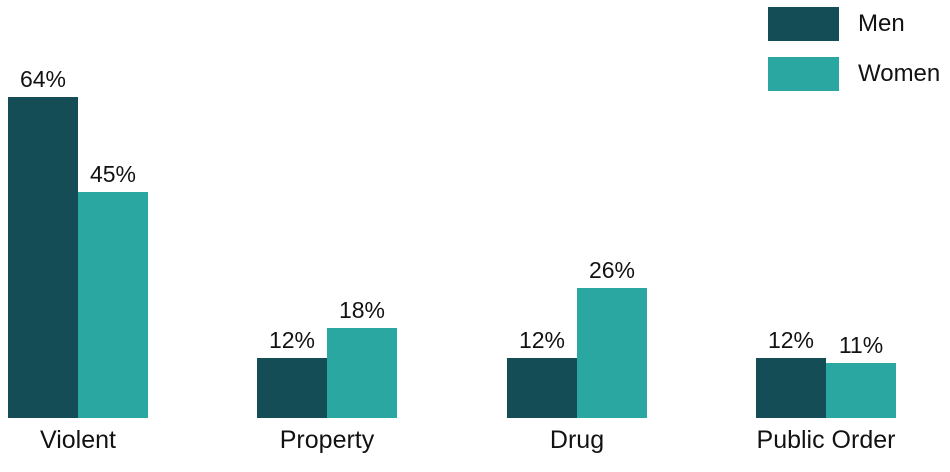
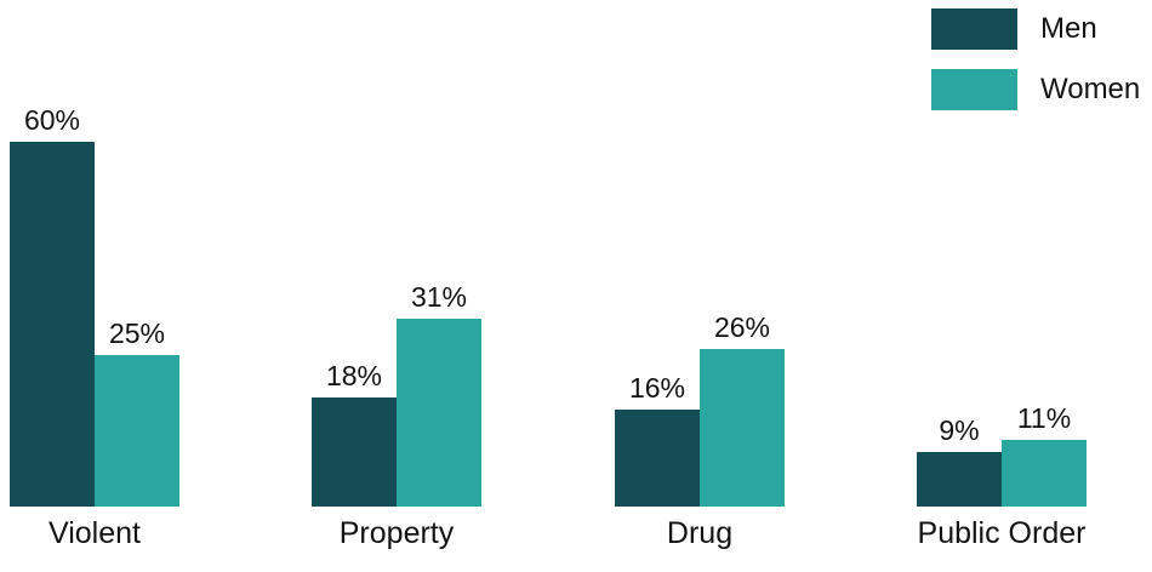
Men/Violent: 64% -> 60%
Women/Violent: 45% -> 25%
Men/Property: 12% -> 18%
Women/Property: 18% -> 31%
Men/Drug: 12% -> 16%
Men/Public Order: 12% -> 9%
